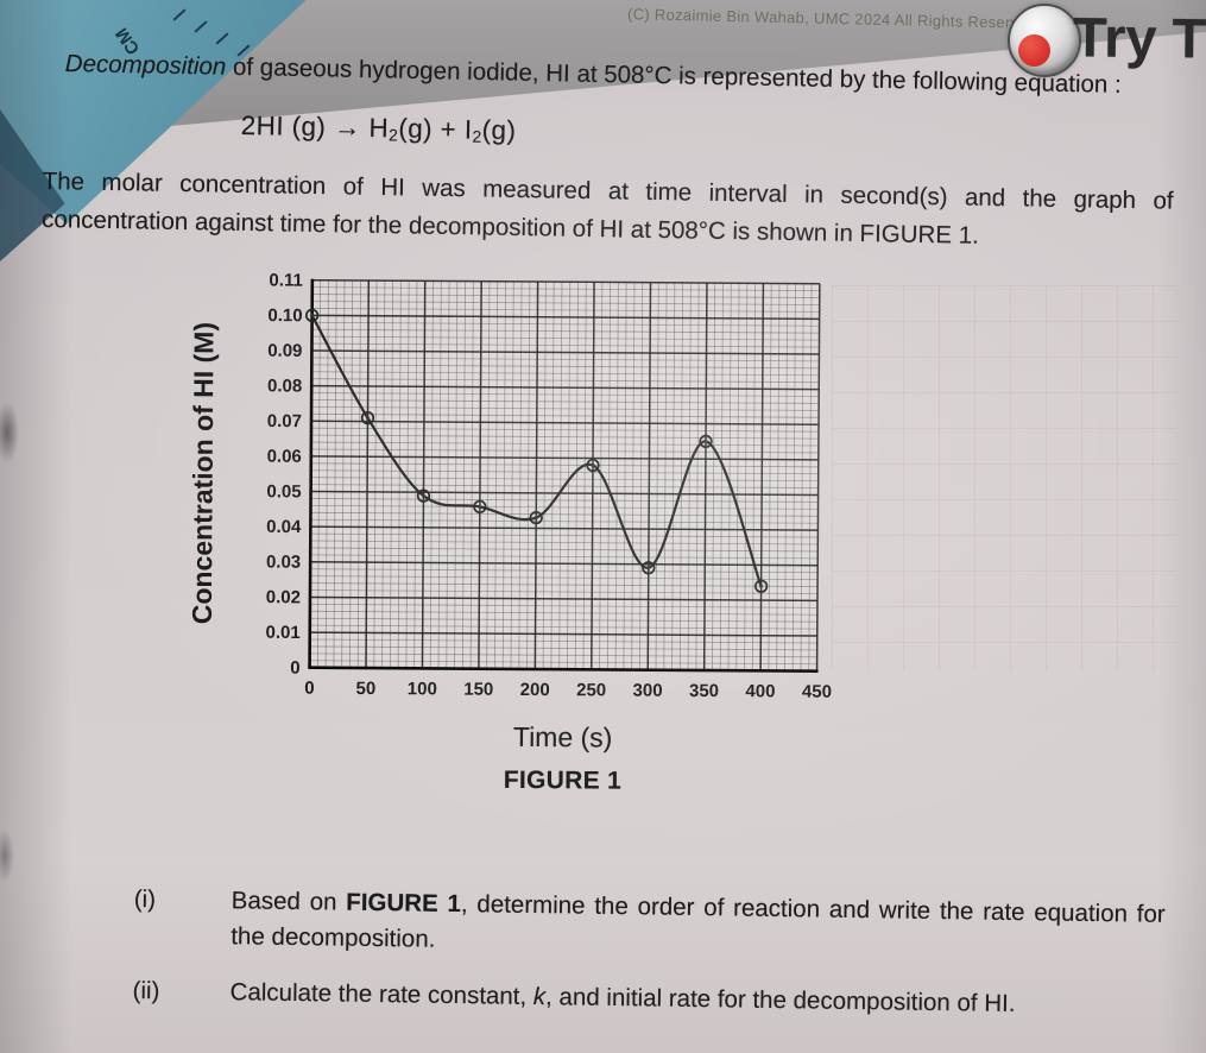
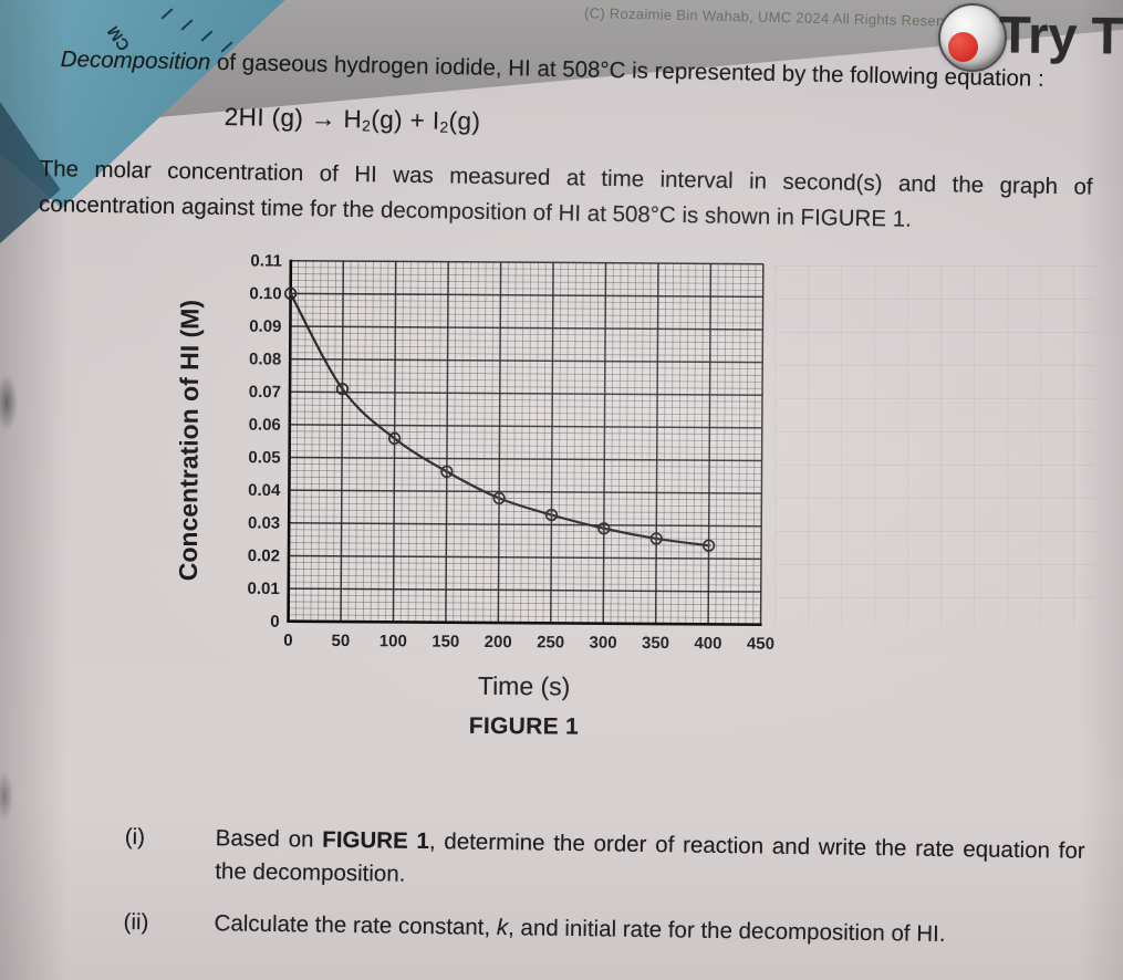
100: 0.049 -> 0.056
200: 0.043 -> 0.038
250: 0.058 -> 0.033
350: 0.065 -> 0.026
